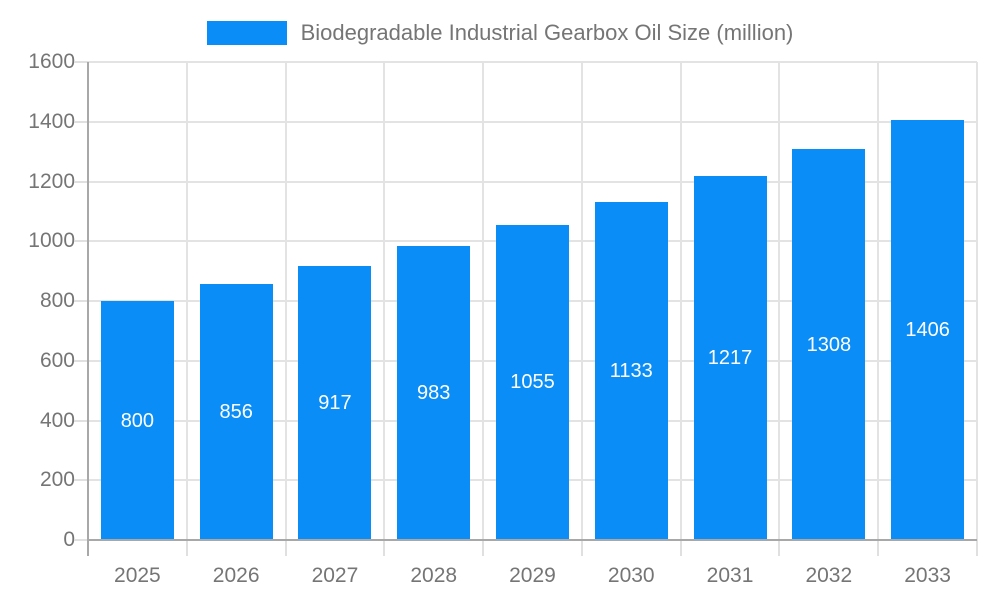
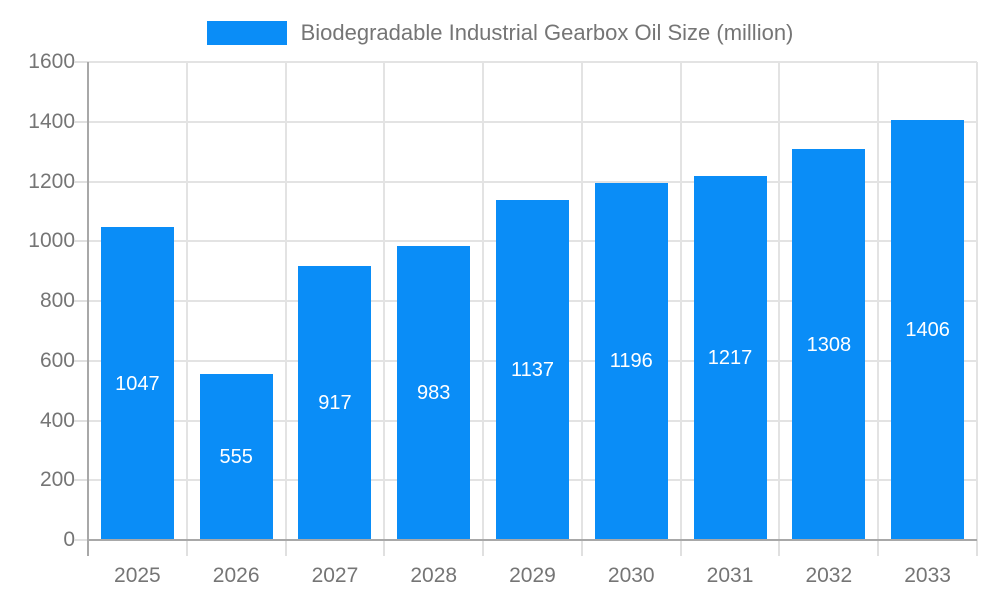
2025: 800 -> 1047
2026: 856 -> 555
2029: 1055 -> 1137
2030: 1133 -> 1196
